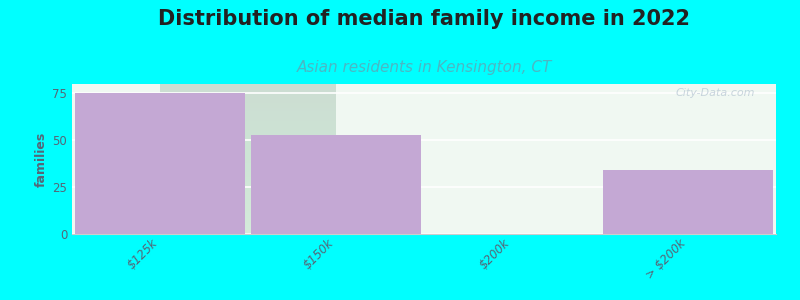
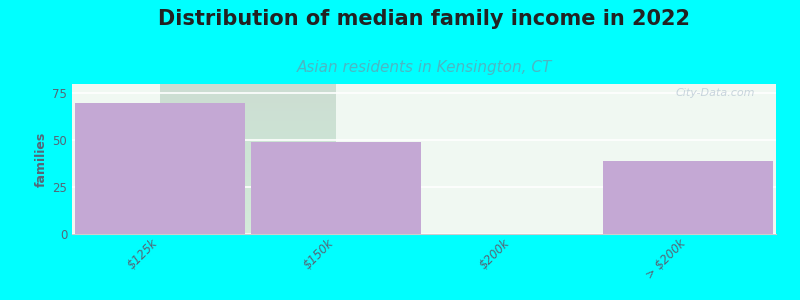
$125k: 75 -> 70
$150k: 53 -> 49
> $200k: 34 -> 39
